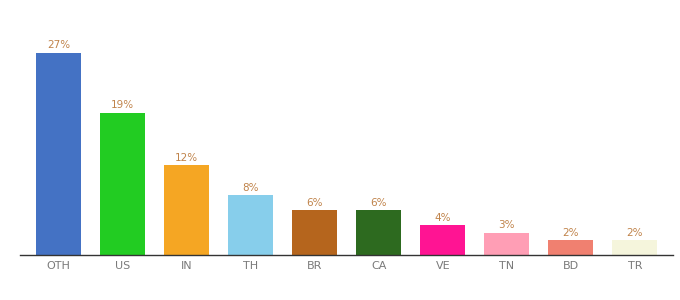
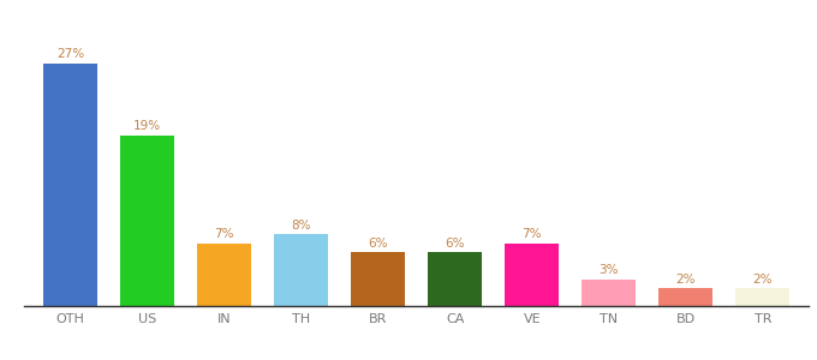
IN: 12% -> 7%
VE: 4% -> 7%
